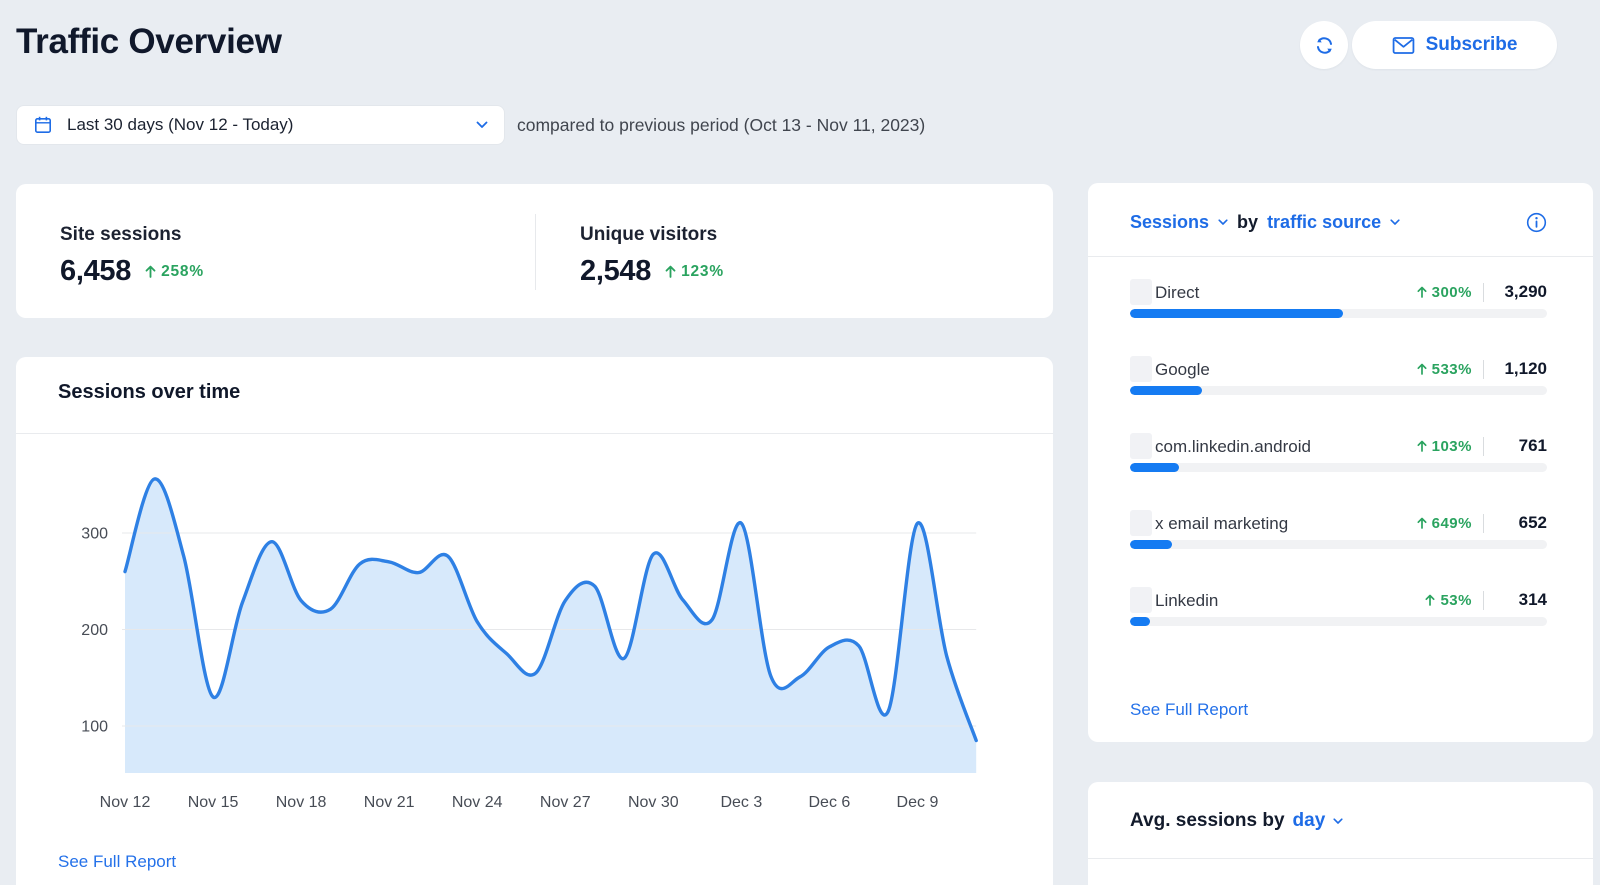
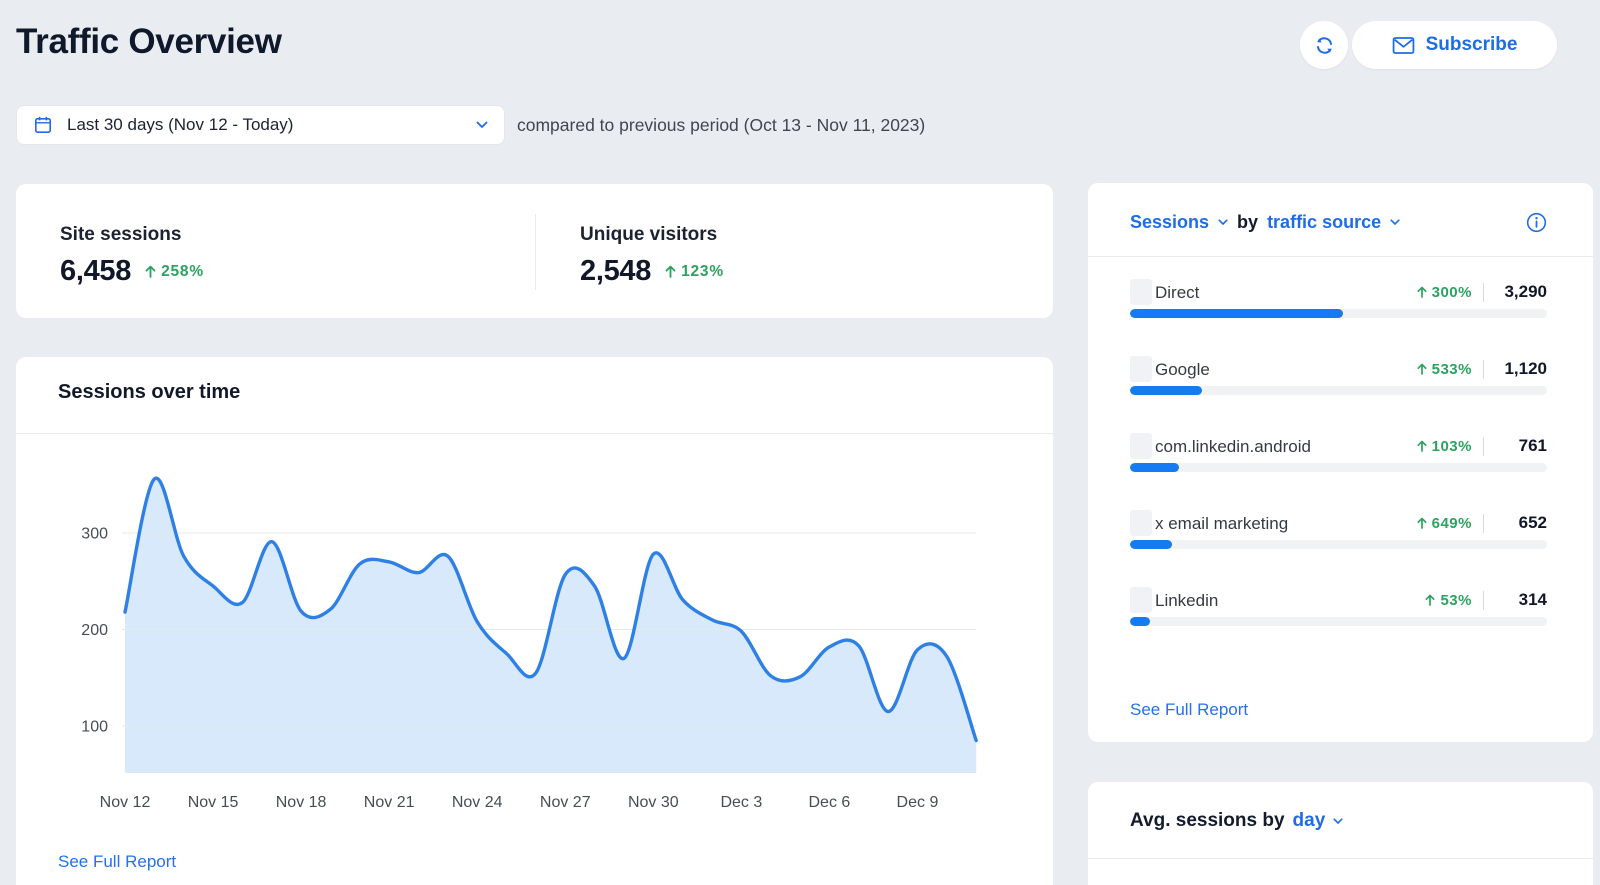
Nov 12: 260 -> 220
Nov 15: 130 -> 240
Nov 18: 230 -> 220
Nov 27: 230 -> 260
Dec 3: 310 -> 200
Dec 9: 310 -> 180
